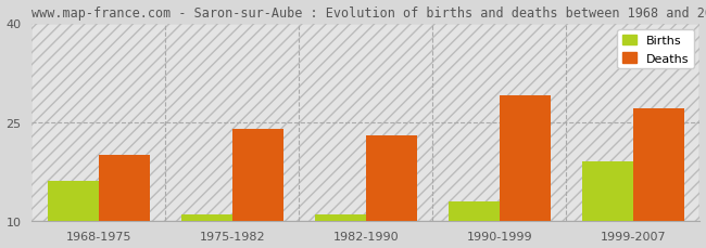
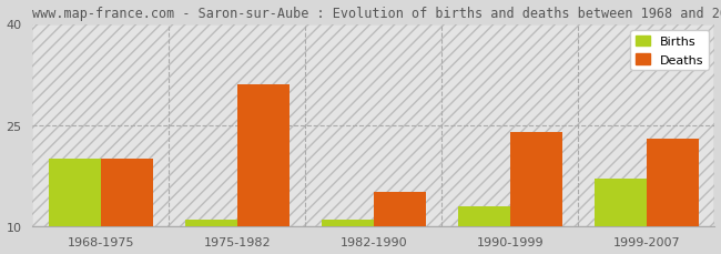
Births/1968-1975: 16 -> 20
Deaths/1975-1982: 24 -> 31
Deaths/1982-1990: 23 -> 15
Deaths/1990-1999: 29 -> 24
Births/1999-2007: 19 -> 17
Deaths/1999-2007: 27 -> 23
